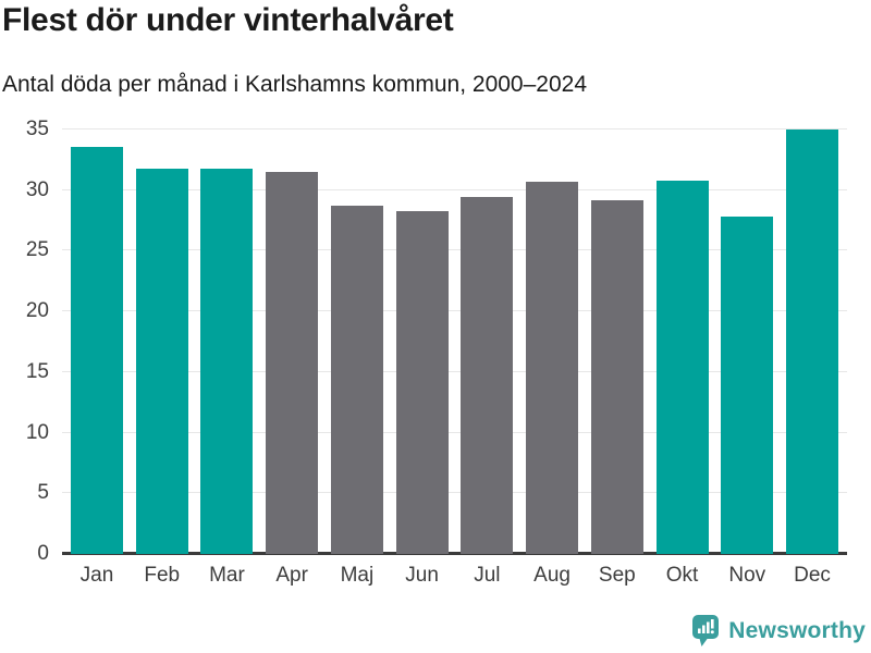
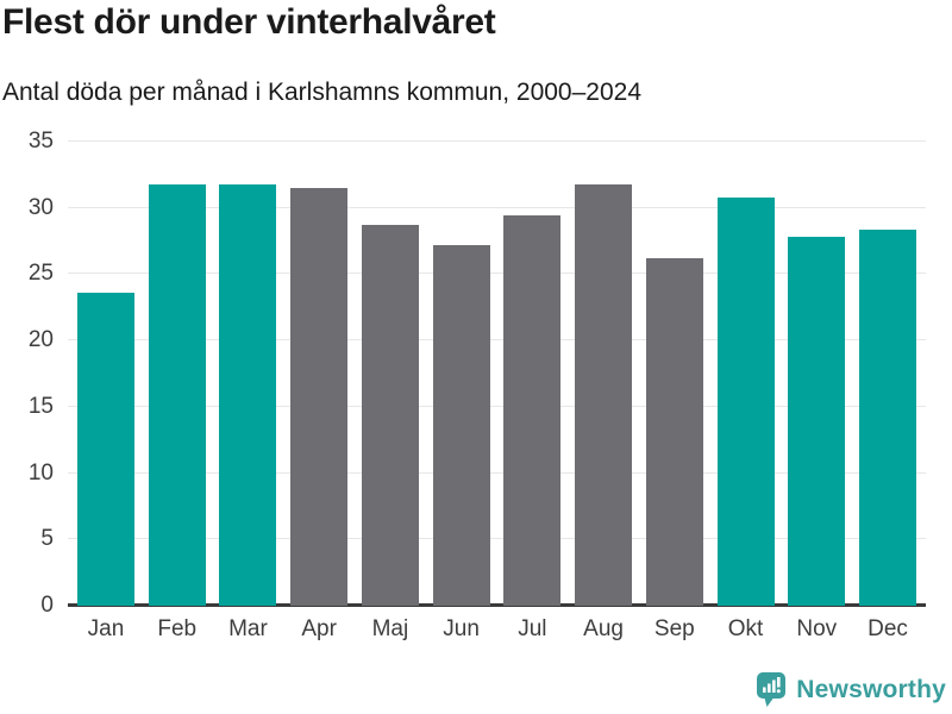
Jan: 33.6 -> 23.6
Jun: 28.3 -> 27.2
Aug: 30.7 -> 31.8
Sep: 29.2 -> 26.2
Dec: 35.0 -> 28.4
